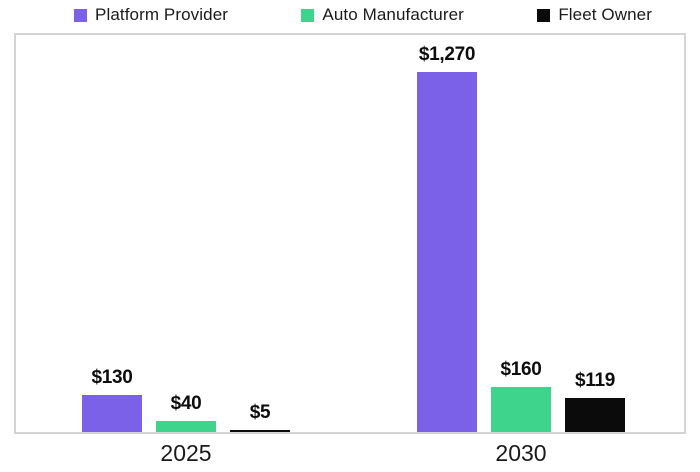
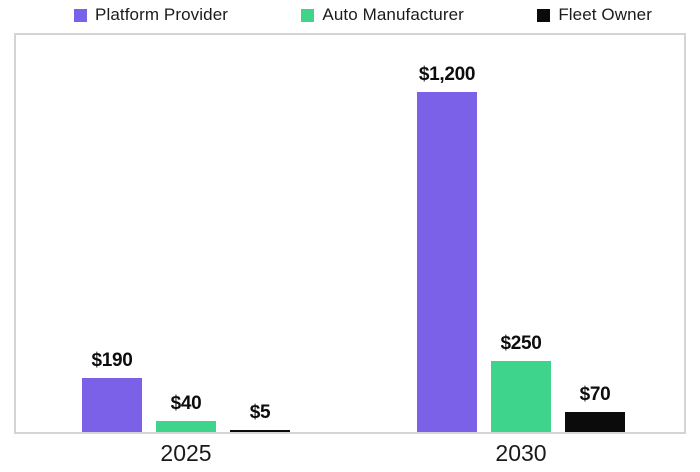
Platform Provider/2025: $130 -> $190
Platform Provider/2030: $1,270 -> $1,200
Auto Manufacturer/2030: $160 -> $250
Fleet Owner/2030: $119 -> $70
